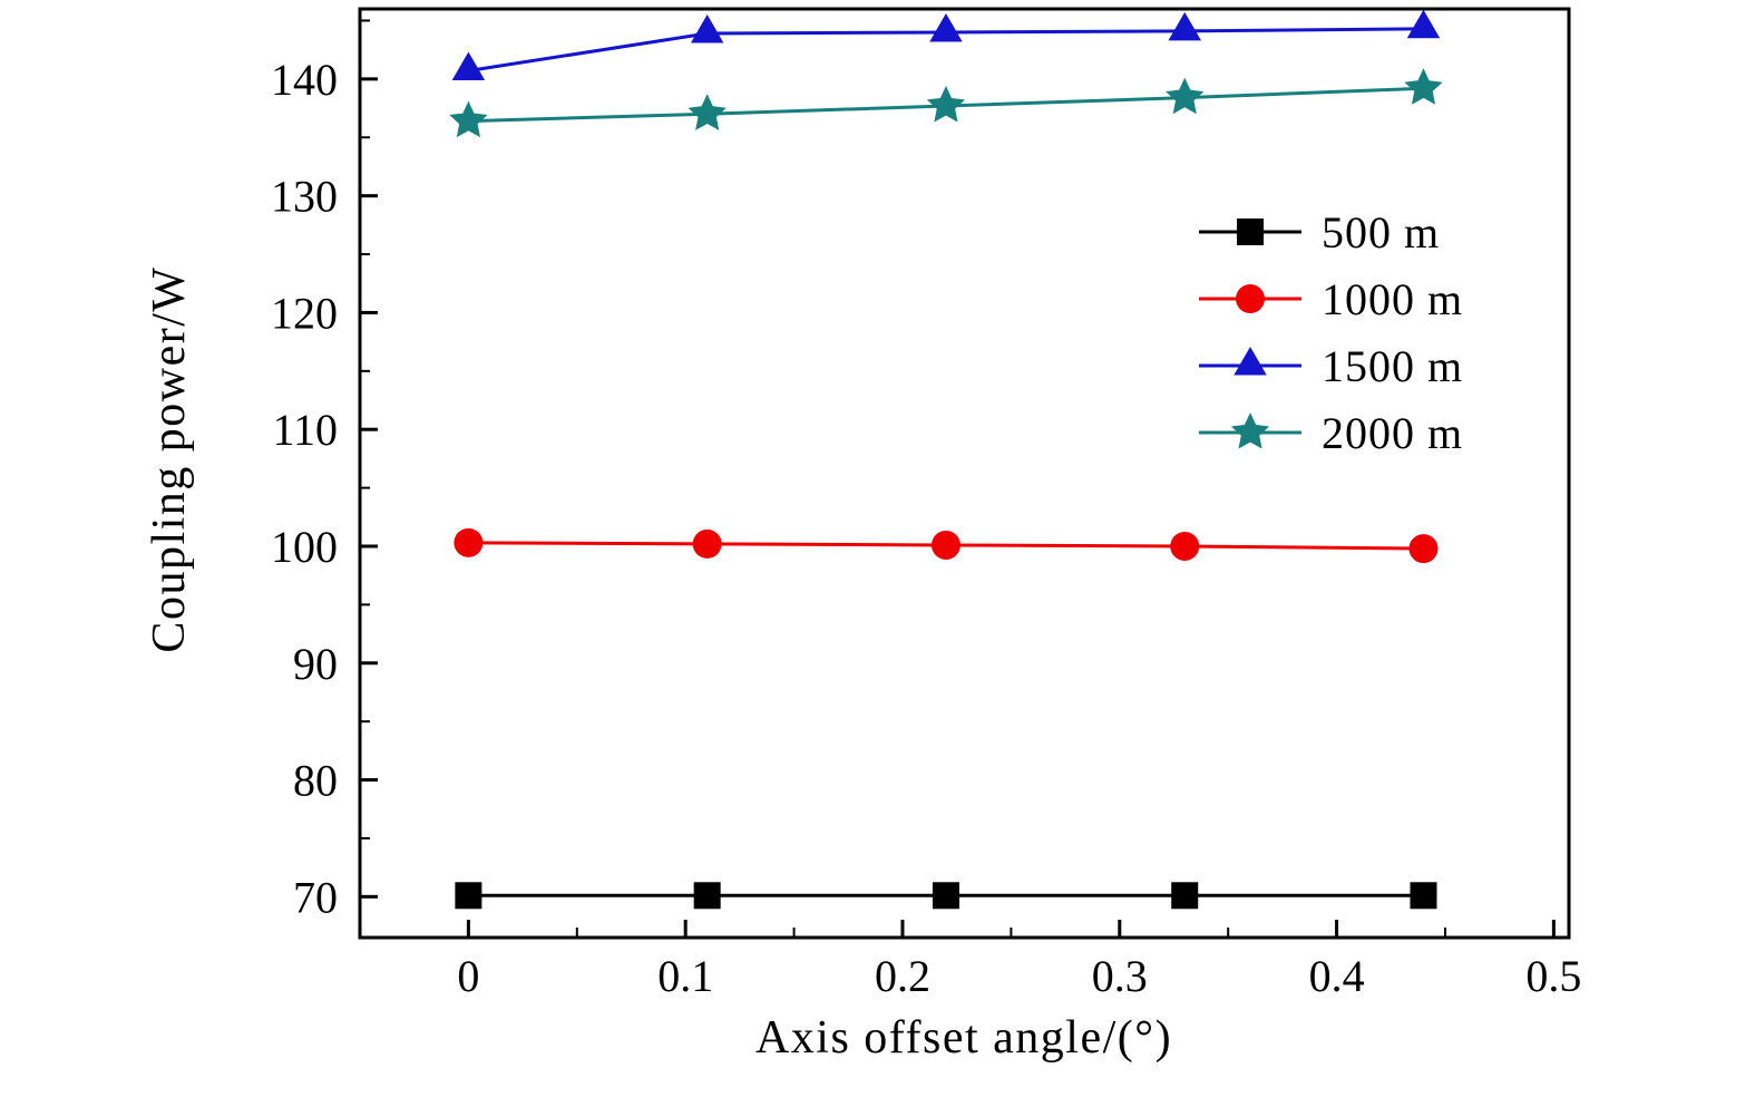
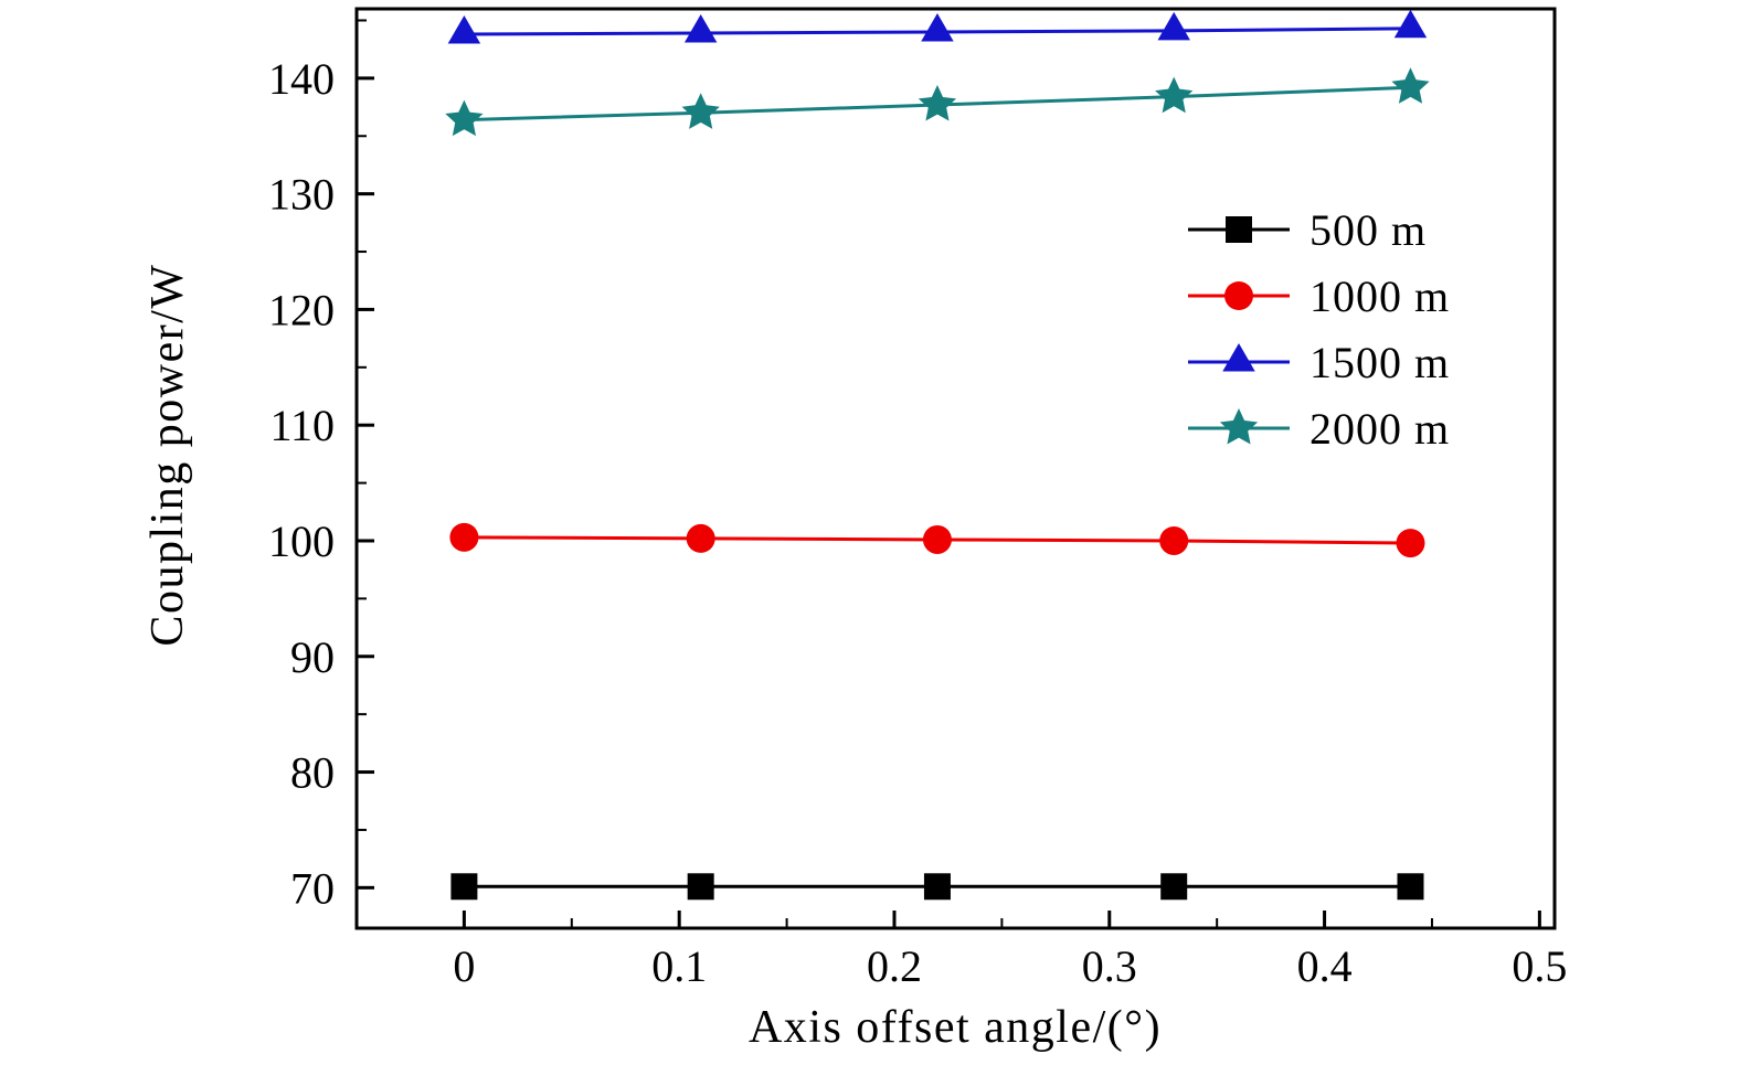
1500 m/0: 140.7 -> 143.8
